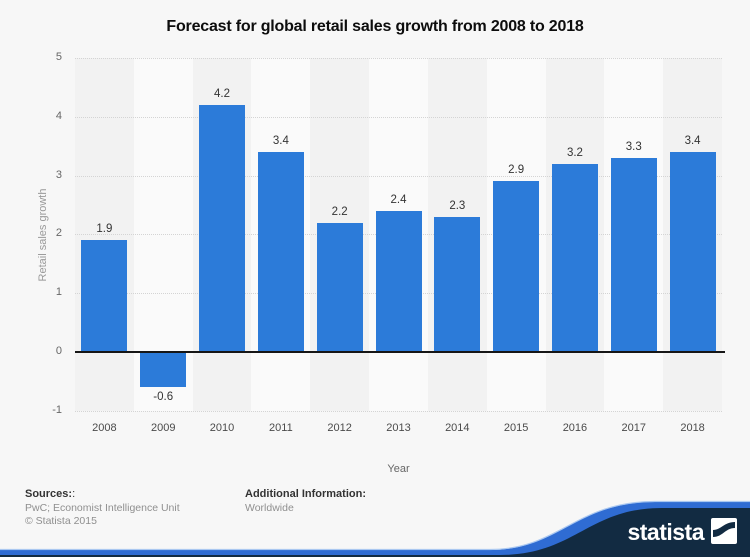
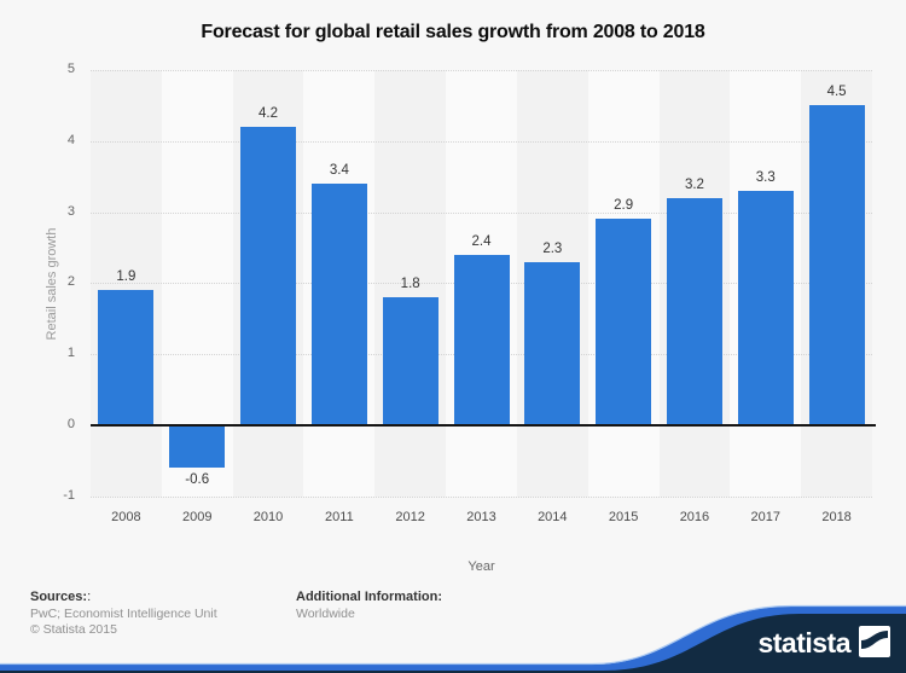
2012: 2.2 -> 1.8
2018: 3.4 -> 4.5
